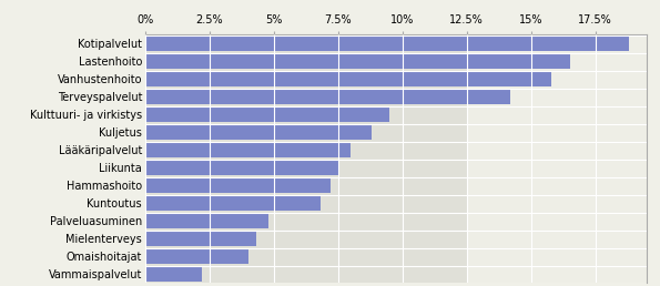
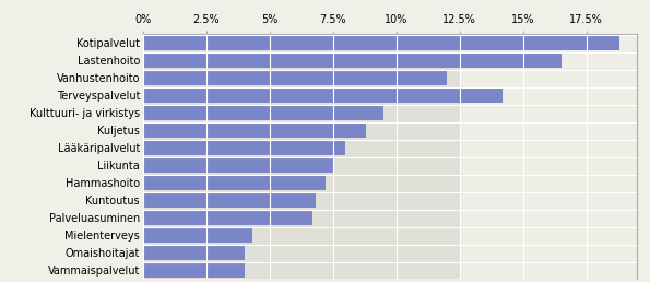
Vanhustenhoito: 15.8% -> 12.0%
Palveluasuminen: 4.8% -> 6.7%
Vammaispalvelut: 2.2% -> 4.0%
